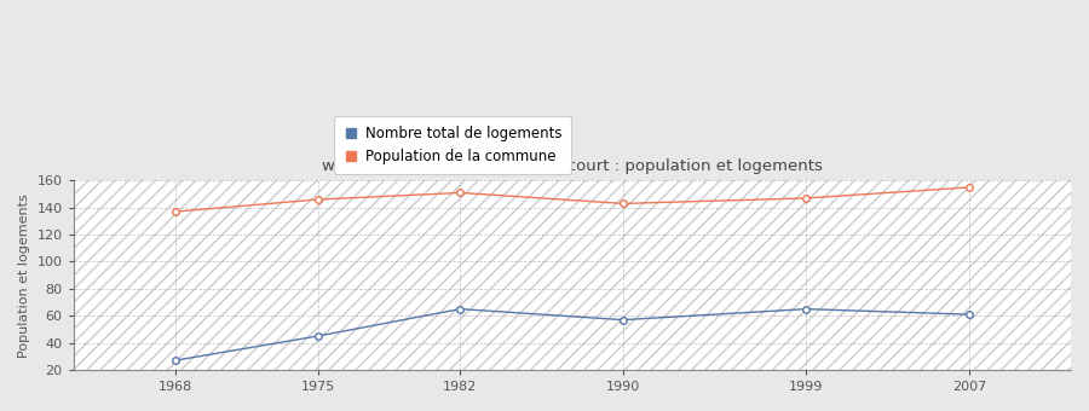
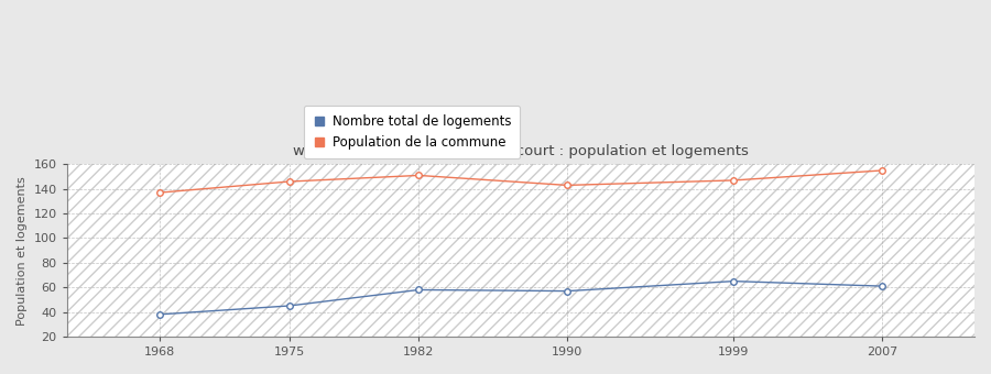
Nombre total de logements/1968: 27 -> 38
Nombre total de logements/1982: 65 -> 58
